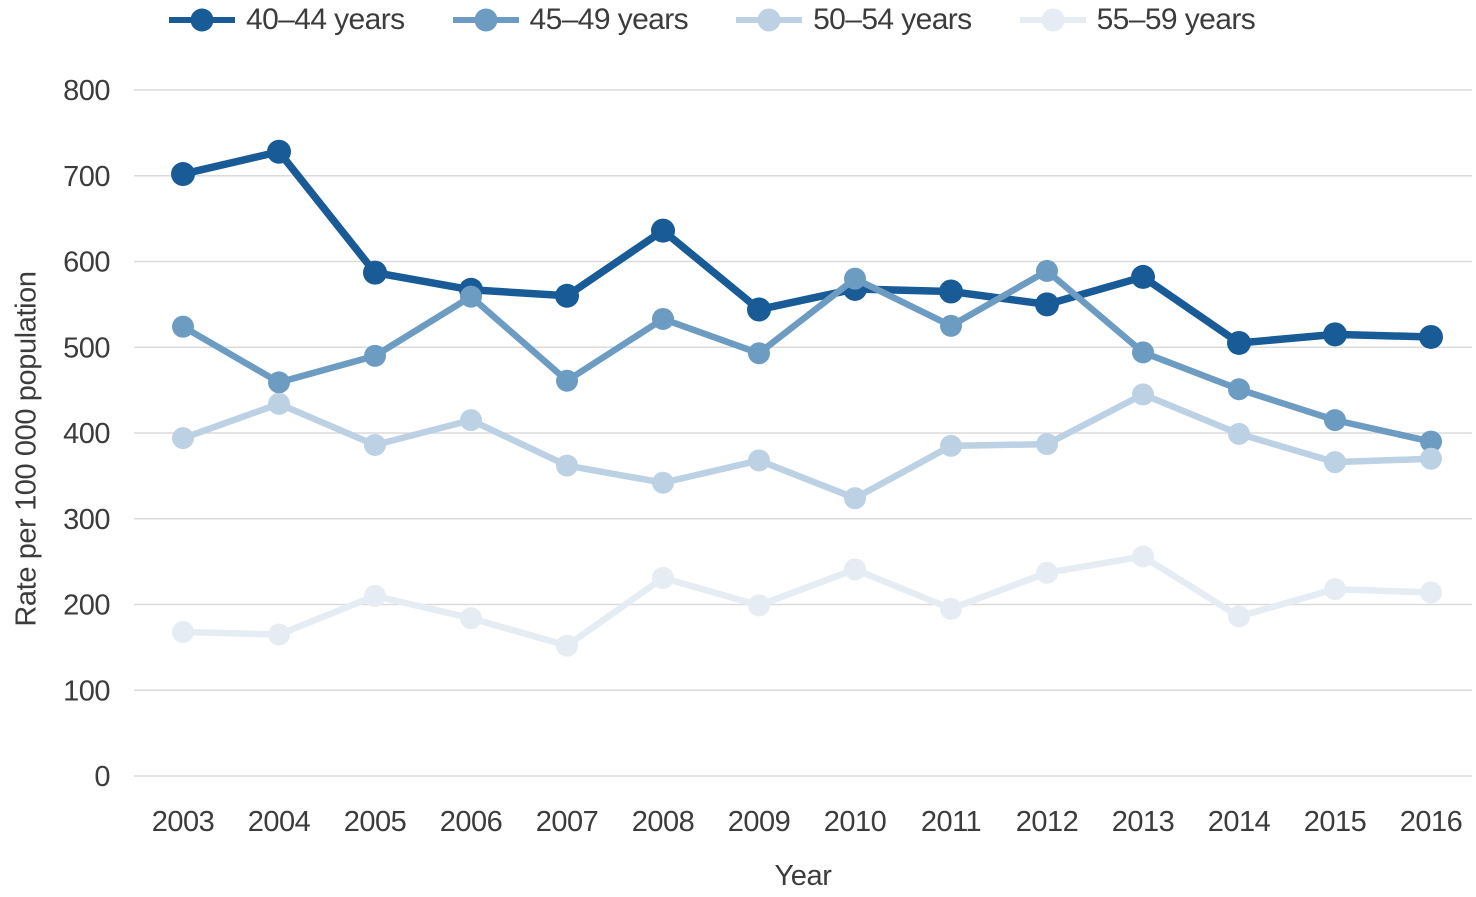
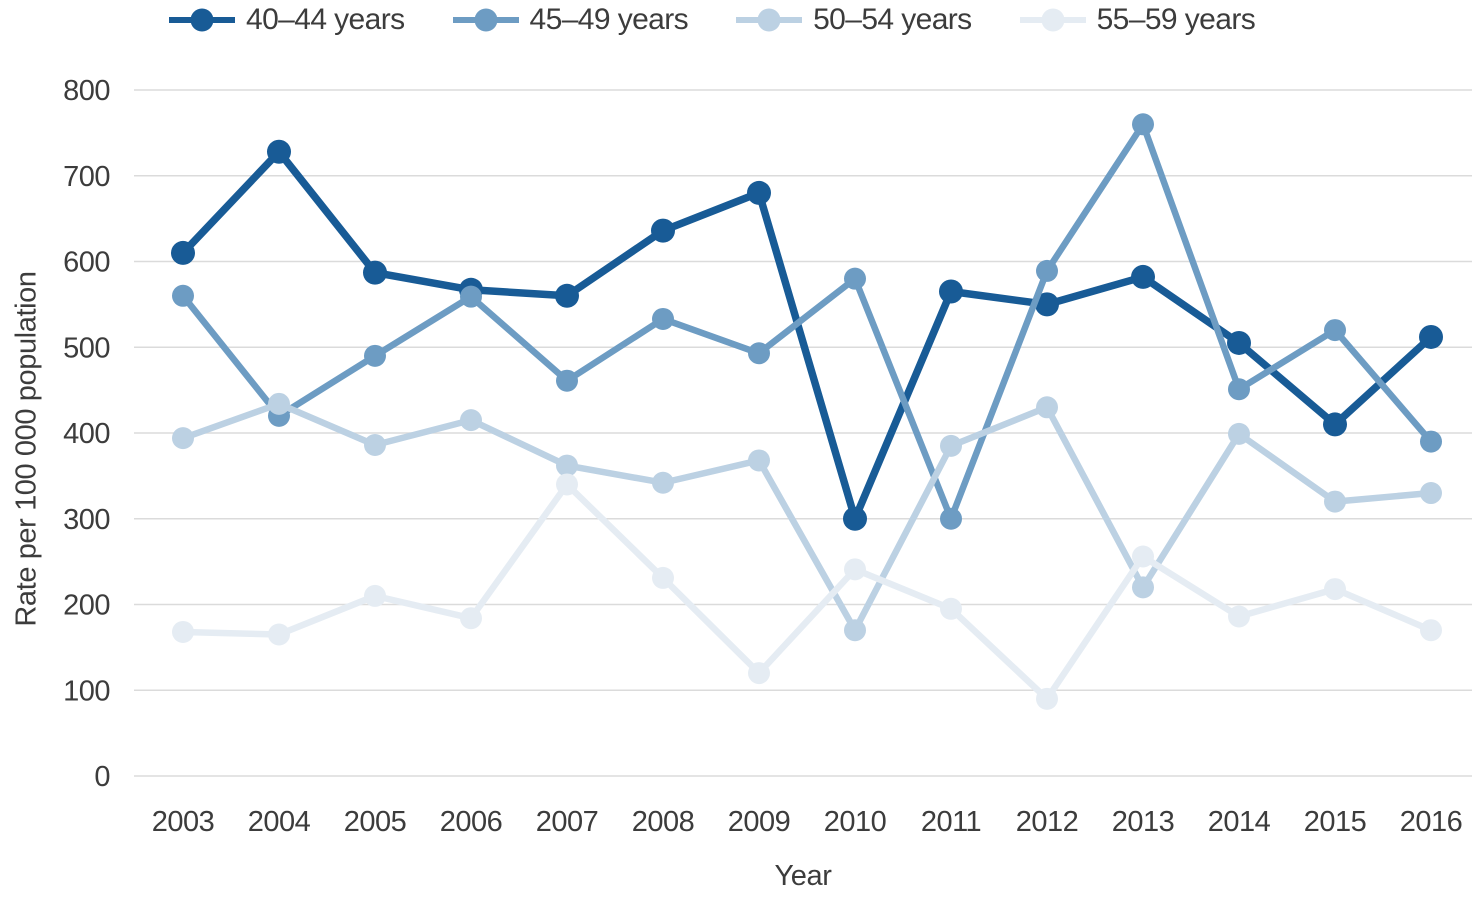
40–44 years/2003: 700 -> 610
45–49 years/2003: 520 -> 560
45–49 years/2004: 460 -> 420
55–59 years/2007: 150 -> 340
40–44 years/2009: 540 -> 680
55–59 years/2009: 200 -> 120
40–44 years/2010: 570 -> 300
50–54 years/2010: 320 -> 170
45–49 years/2011: 520 -> 300
50–54 years/2012: 390 -> 430
55–59 years/2012: 240 -> 90
45–49 years/2013: 490 -> 760
50–54 years/2013: 440 -> 220
40–44 years/2015: 520 -> 410
45–49 years/2015: 420 -> 520
50–54 years/2015: 370 -> 320
50–54 years/2016: 370 -> 330
55–59 years/2016: 210 -> 170
